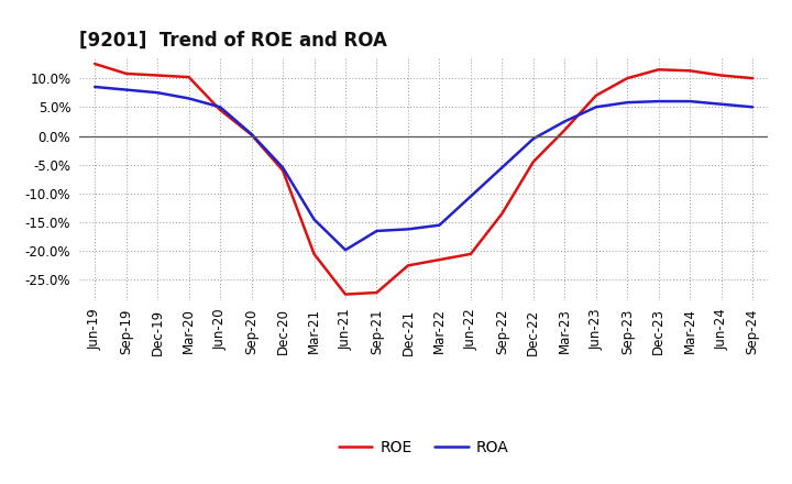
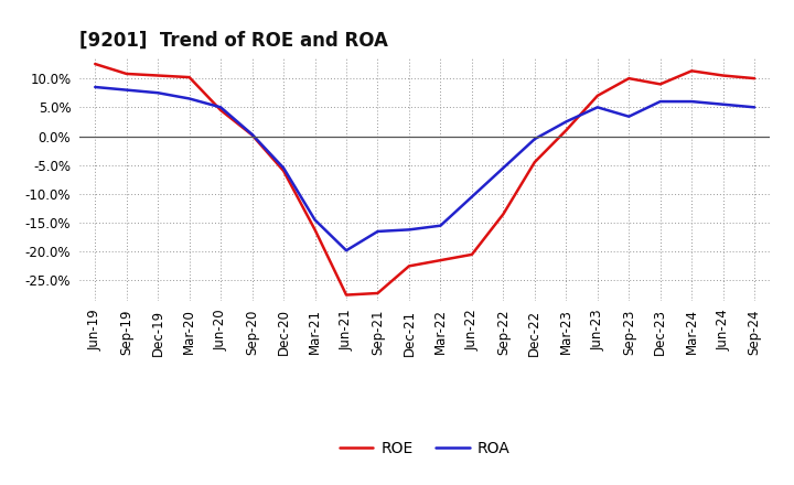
ROE/Mar-21: -20.5% -> -16.2%
ROA/Sep-23: 5.8% -> 3.4%
ROE/Dec-23: 11.5% -> 9.0%
